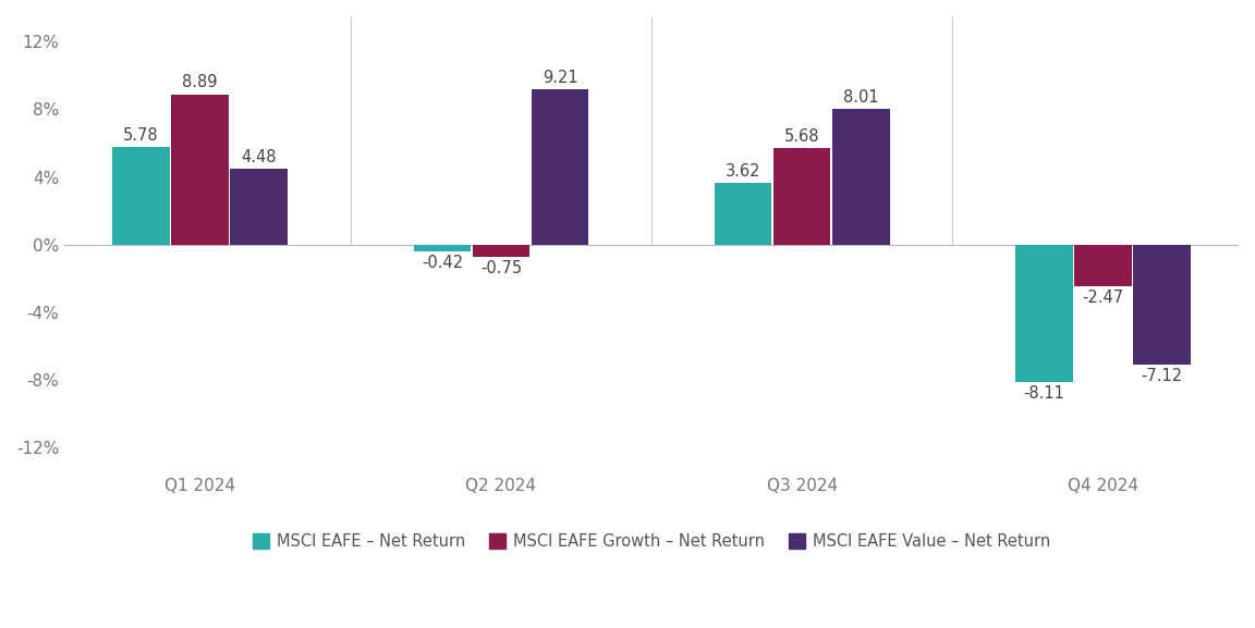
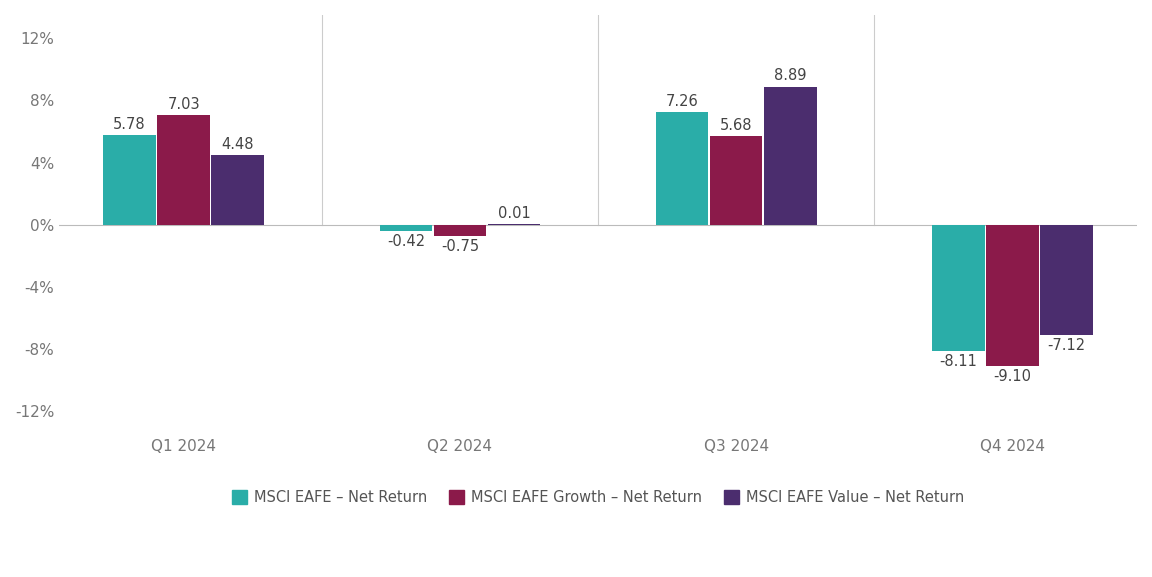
MSCI EAFE Growth – Net Return/Q1 2024: 8.89 -> 7.03
MSCI EAFE Value – Net Return/Q2 2024: 9.21 -> 0.01
MSCI EAFE – Net Return/Q3 2024: 3.62 -> 7.26
MSCI EAFE Value – Net Return/Q3 2024: 8.01 -> 8.89
MSCI EAFE Growth – Net Return/Q4 2024: -2.47 -> -9.10
